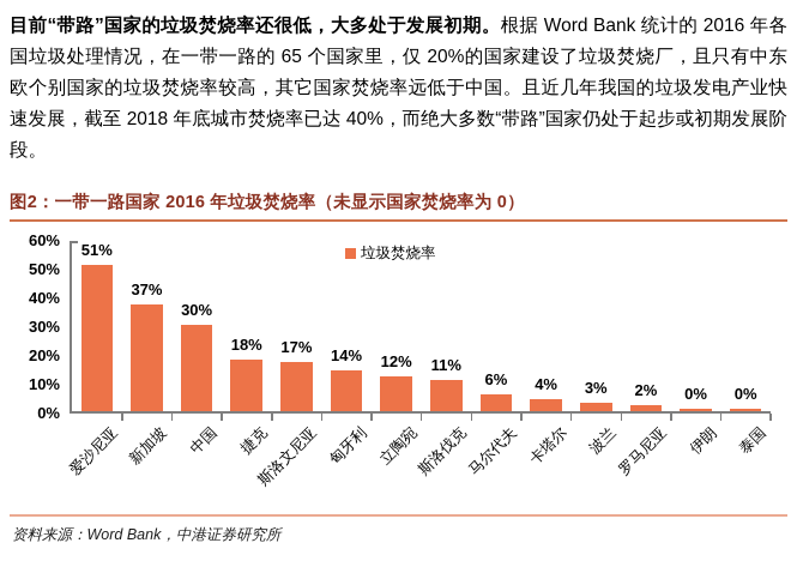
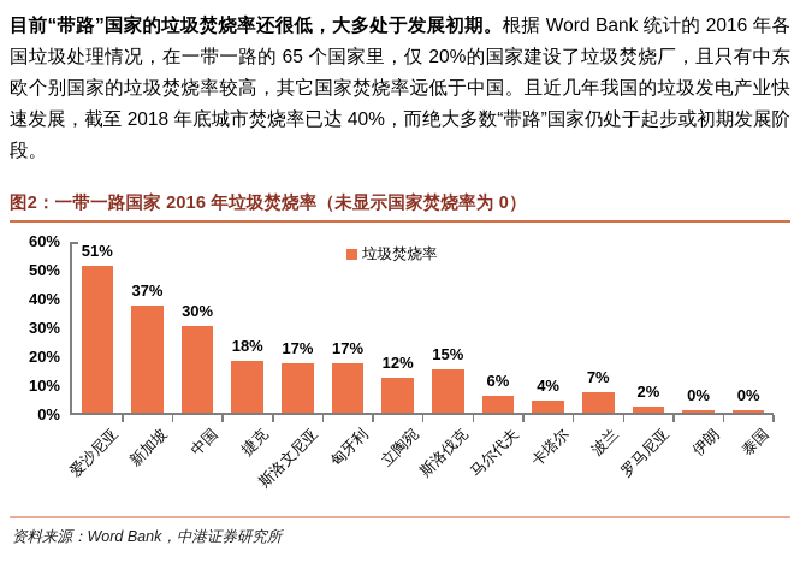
匈牙利: 14% -> 17%
斯洛伐克: 11% -> 15%
波兰: 3% -> 7%
